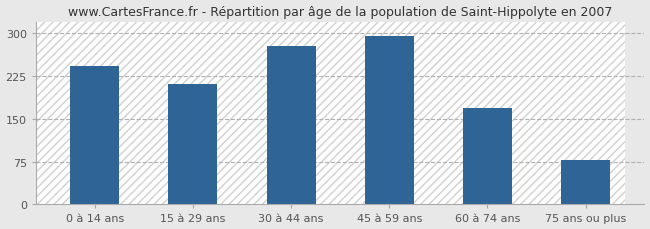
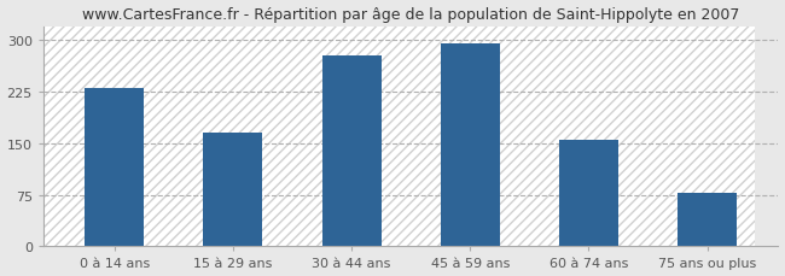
0 à 14 ans: 242 -> 230
15 à 29 ans: 210 -> 165
60 à 74 ans: 168 -> 155
